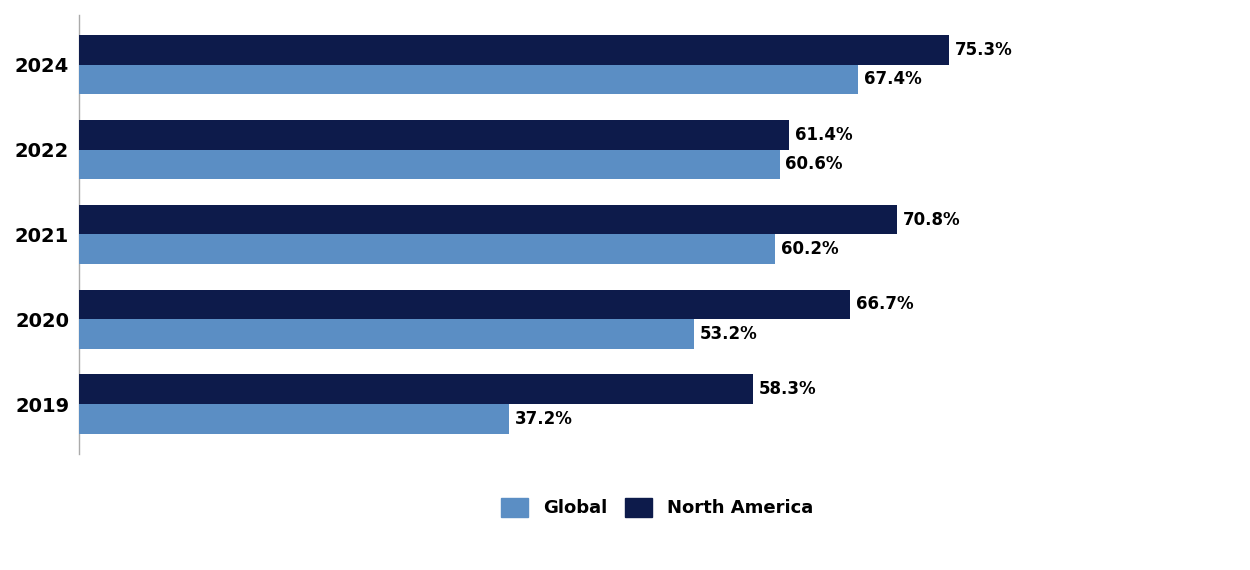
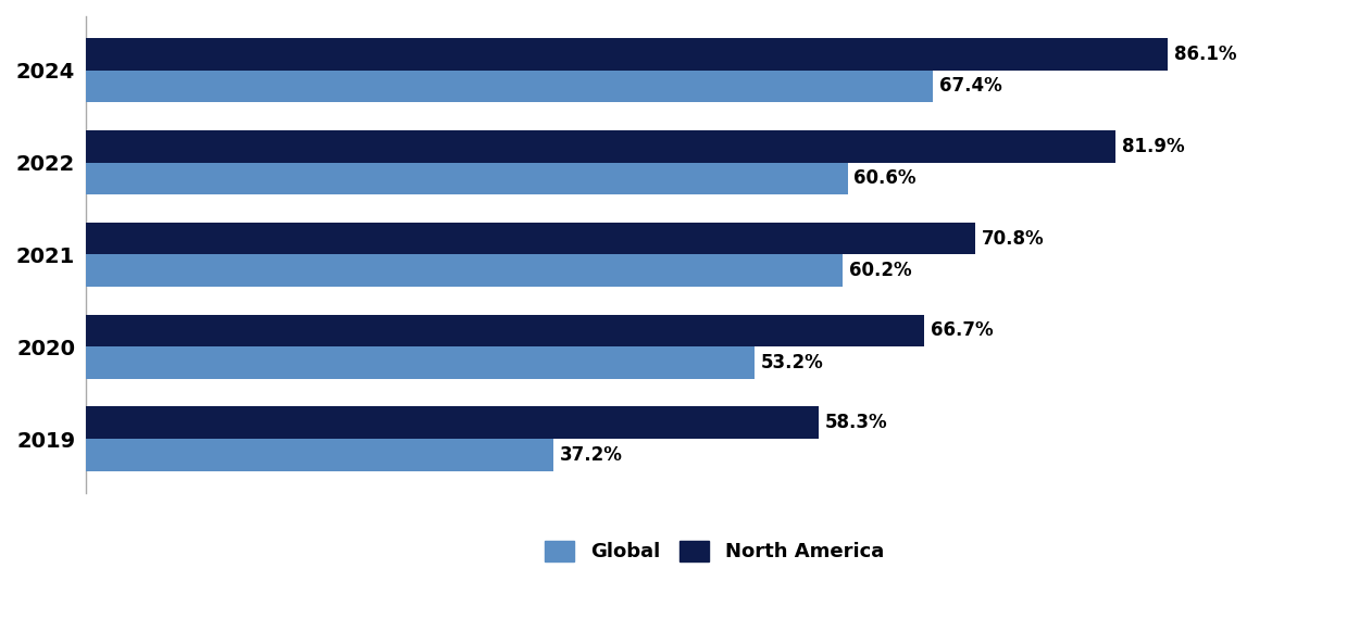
North America/2024: 75.3% -> 86.1%
North America/2022: 61.4% -> 81.9%
